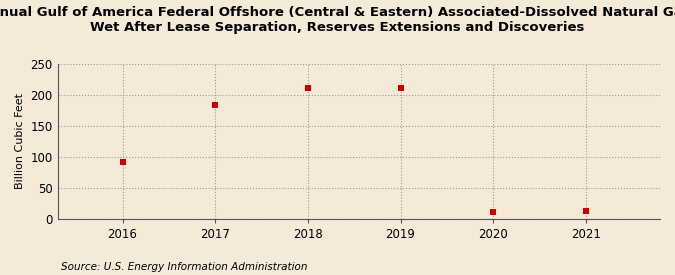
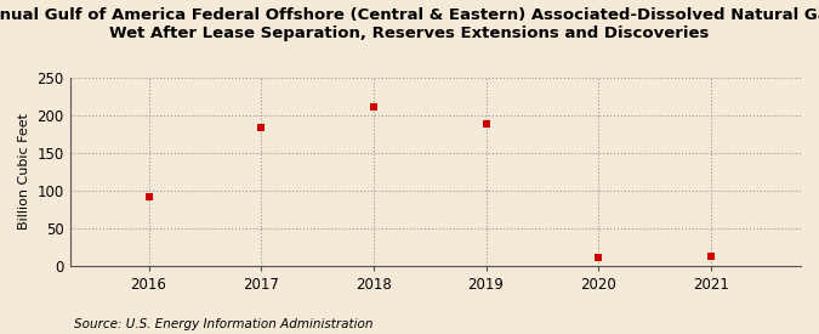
2019: 212 -> 189
